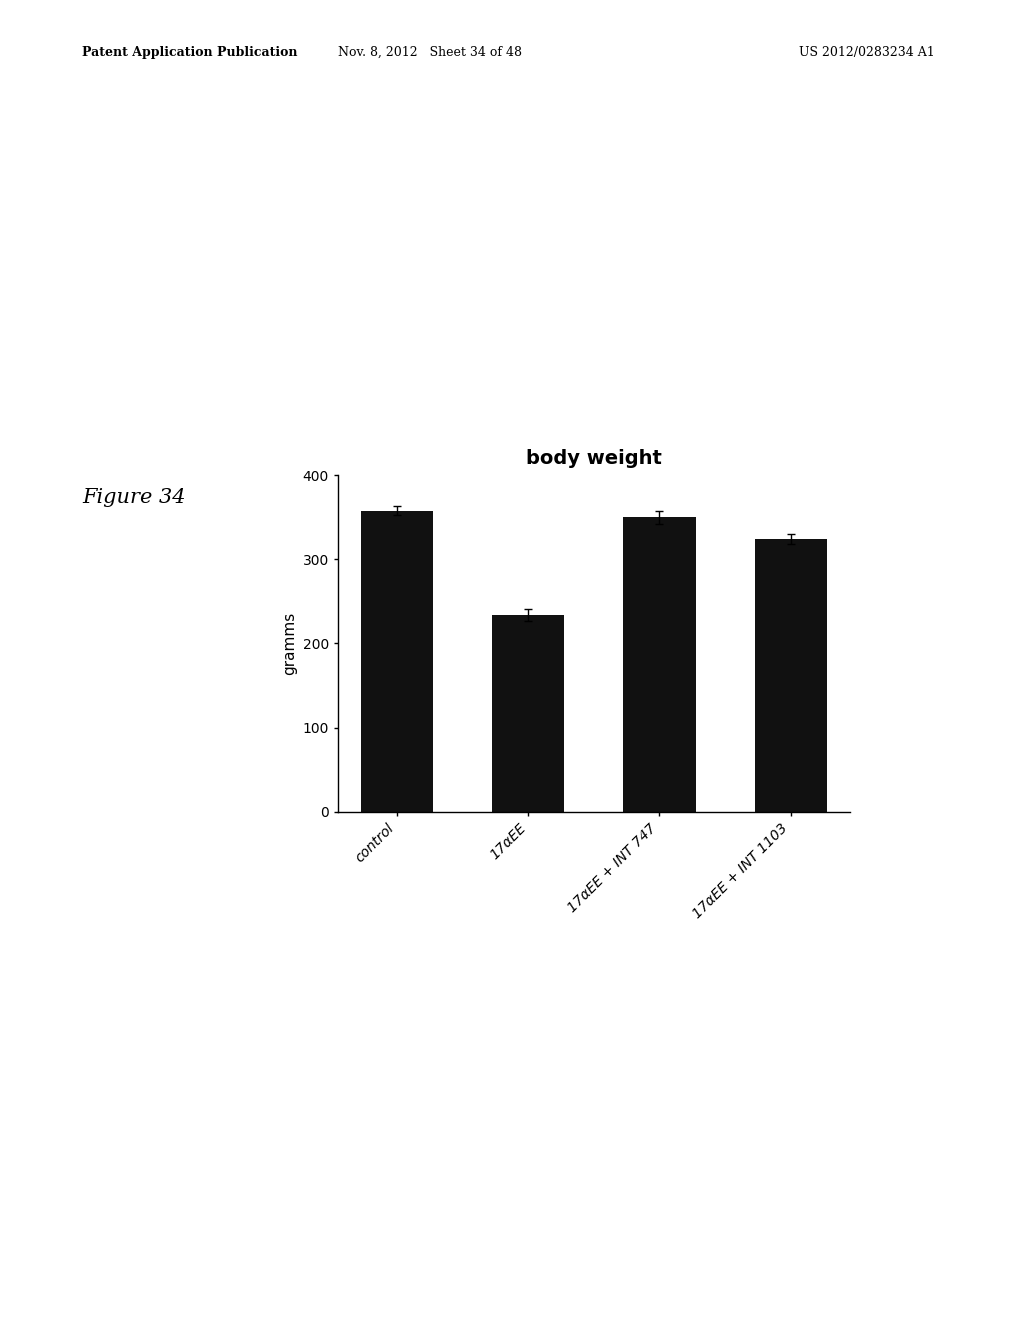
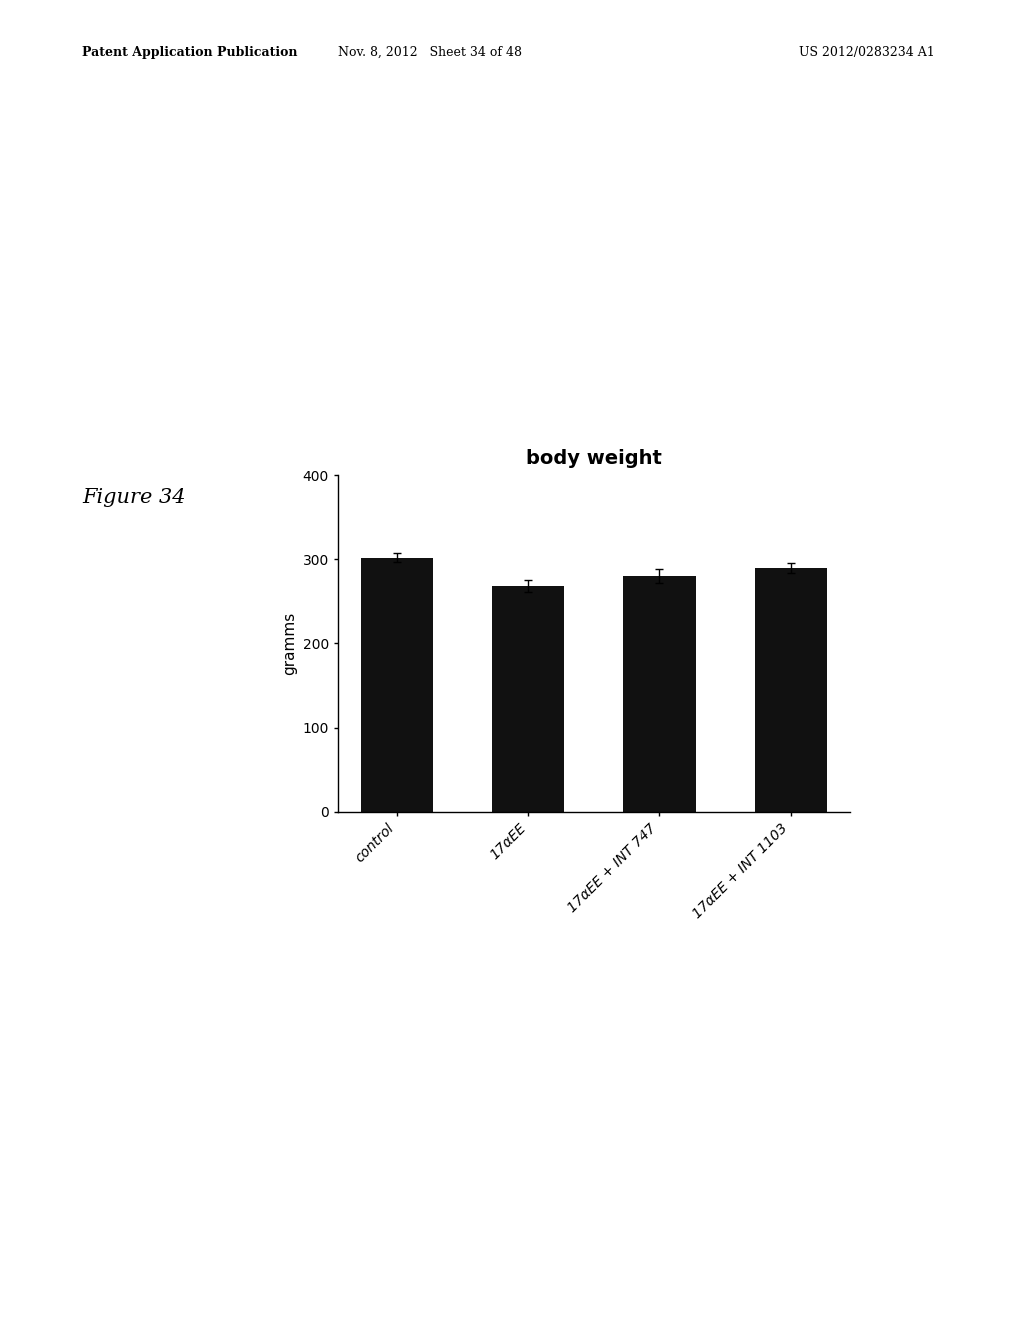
control: 358 -> 302
17αEE: 234 -> 268
17αEE + INT 747: 350 -> 280
17αEE + INT 1103: 324 -> 290
